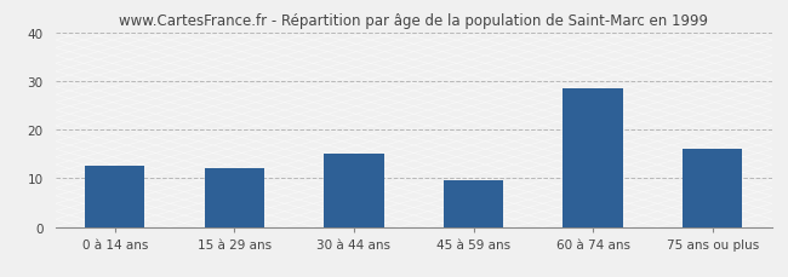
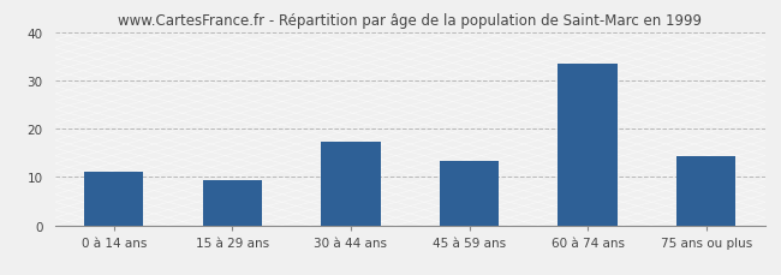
0 à 14 ans: 12.5 -> 11.1
15 à 29 ans: 12.0 -> 9.3
30 à 44 ans: 15.0 -> 17.2
45 à 59 ans: 9.5 -> 13.4
60 à 74 ans: 28.5 -> 33.4
75 ans ou plus: 16.0 -> 14.3
